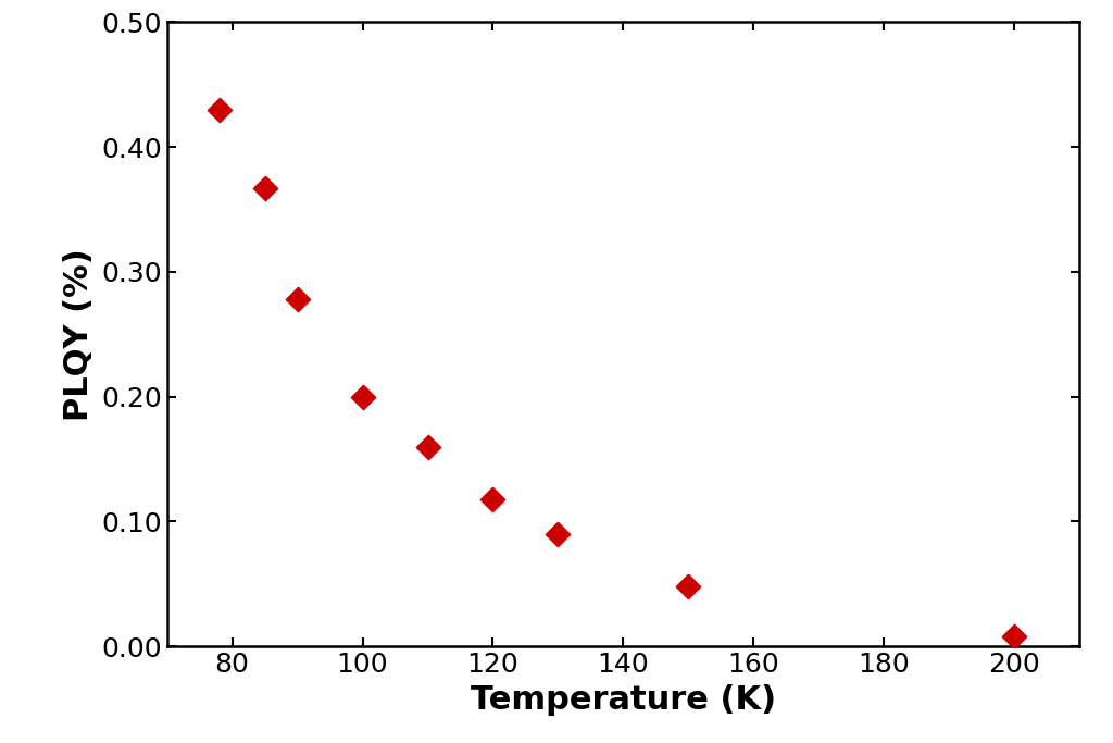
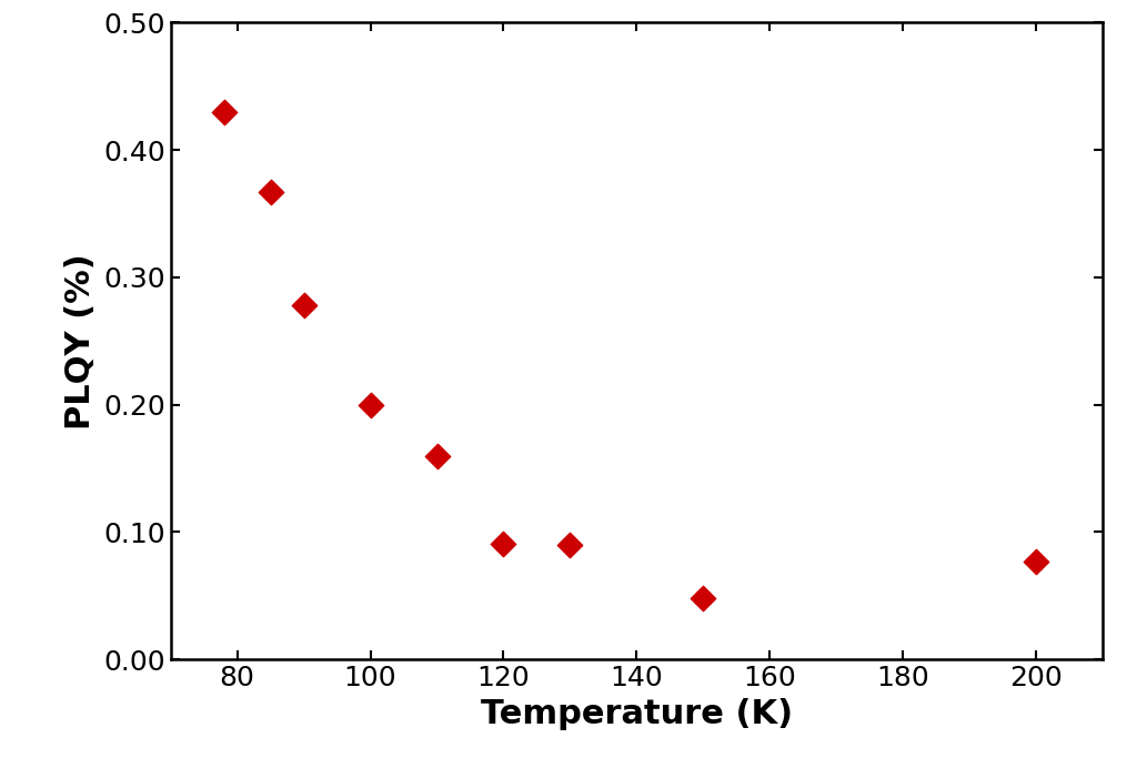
120: 0.118 -> 0.091
200: 0.008 -> 0.077
